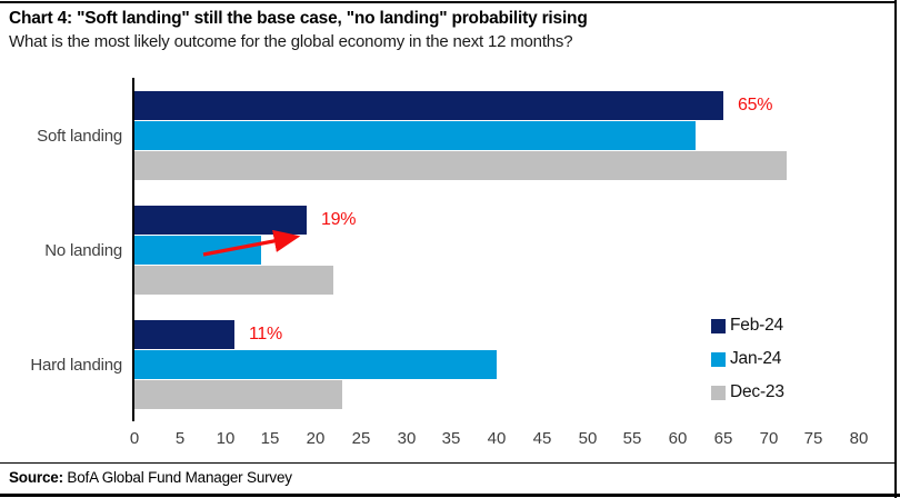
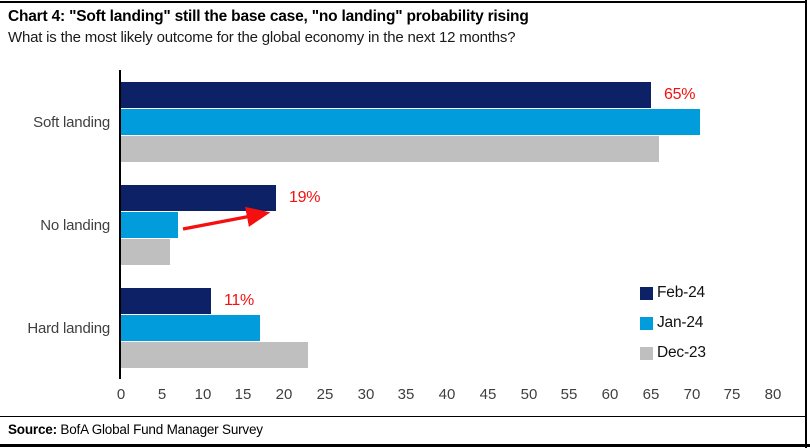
Jan-24/Soft landing: 62 -> 71
Dec-23/Soft landing: 72 -> 66
Jan-24/No landing: 14 -> 7
Dec-23/No landing: 22 -> 6
Jan-24/Hard landing: 40 -> 17
